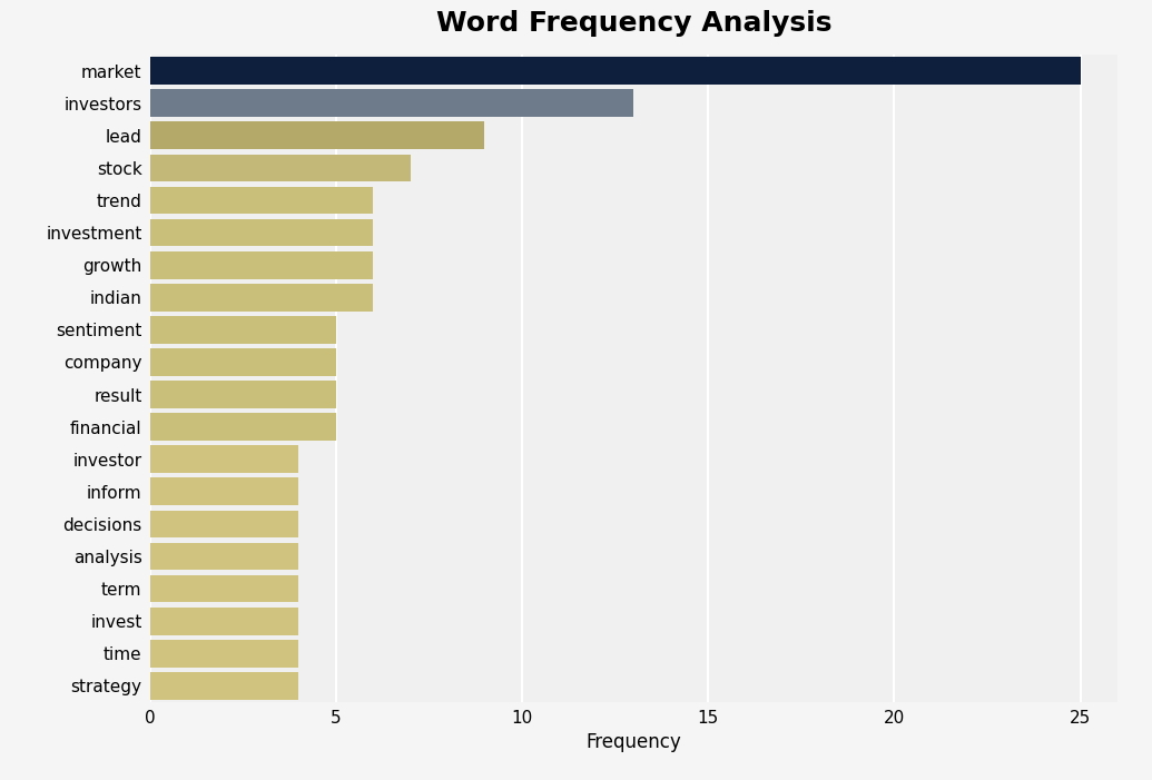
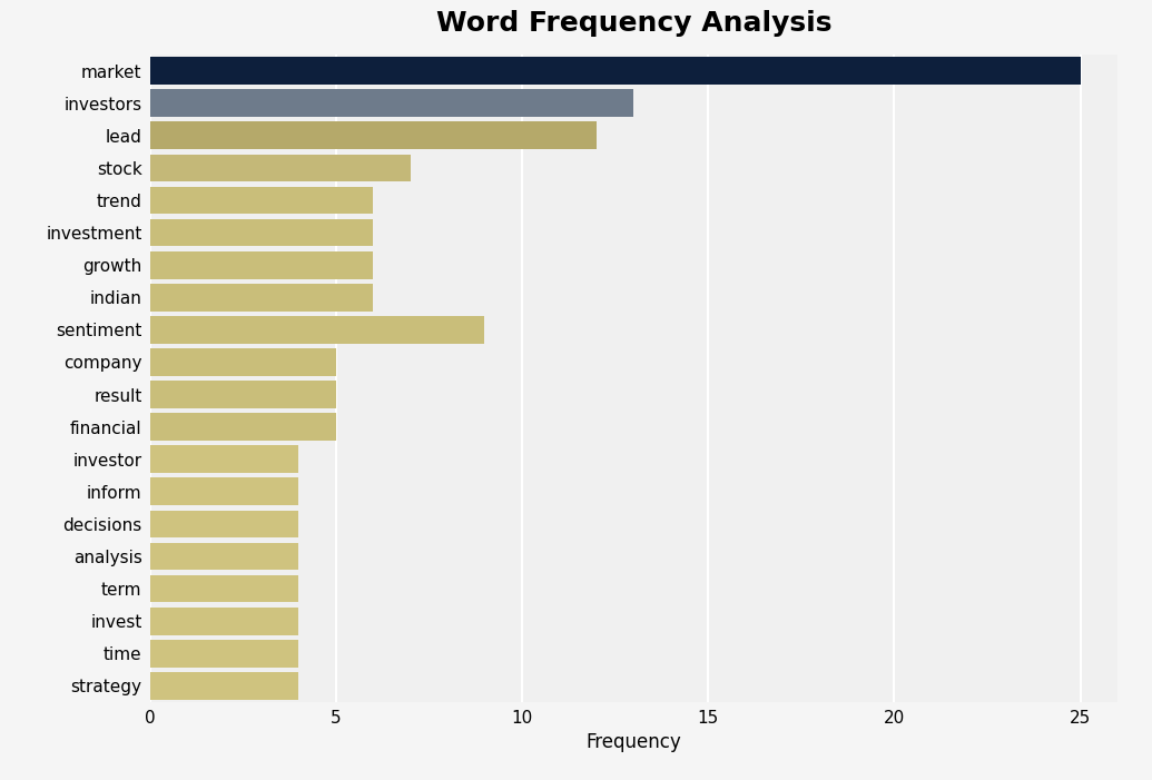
lead: 9 -> 12
sentiment: 5 -> 9
